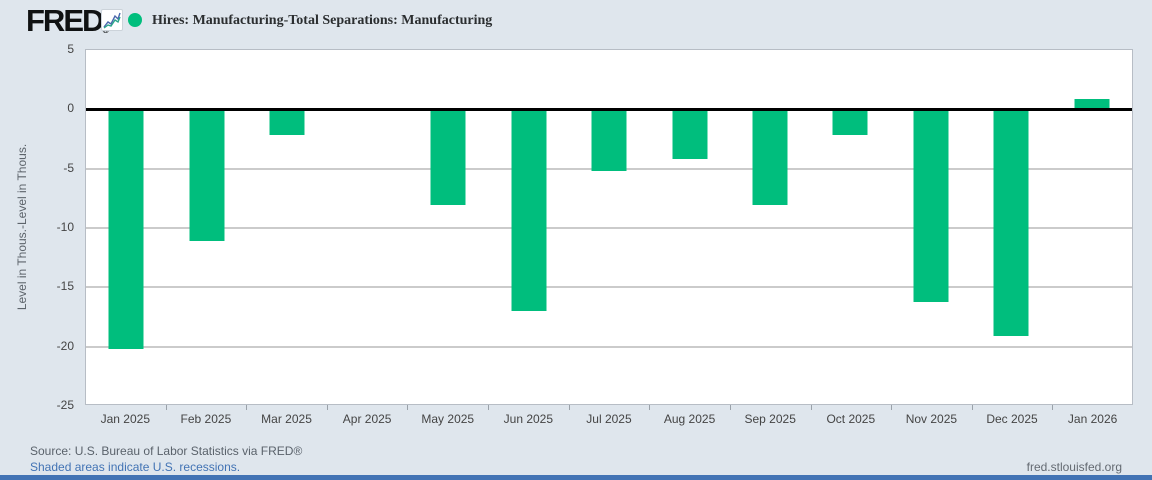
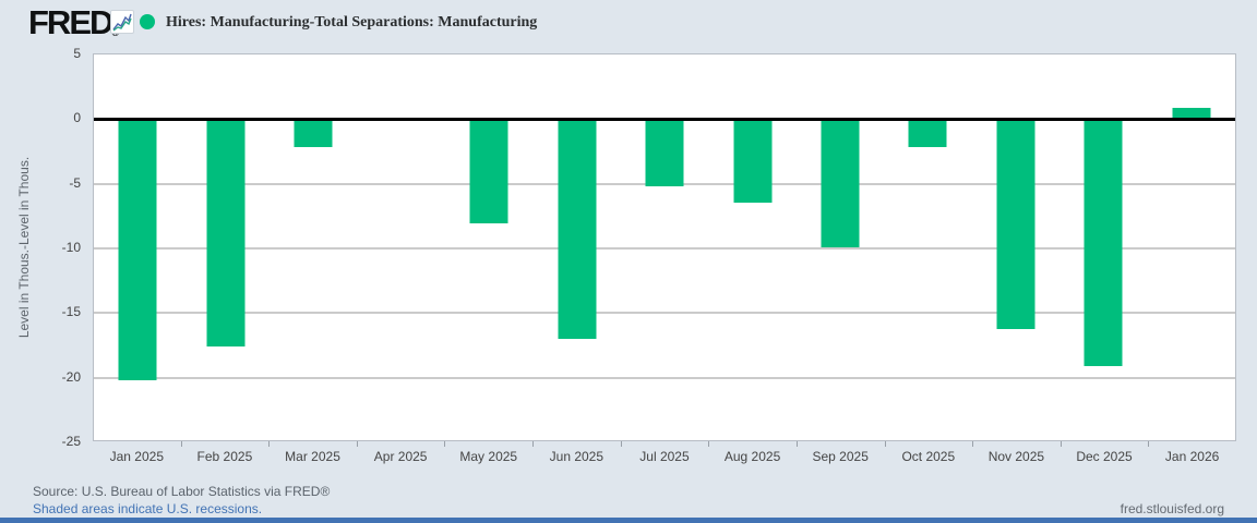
Feb 2025: -11.1 -> -17.6
Aug 2025: -4.2 -> -6.5
Sep 2025: -8.1 -> -9.9
